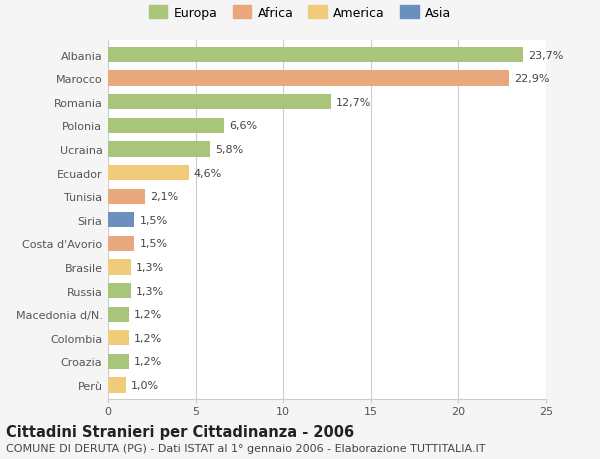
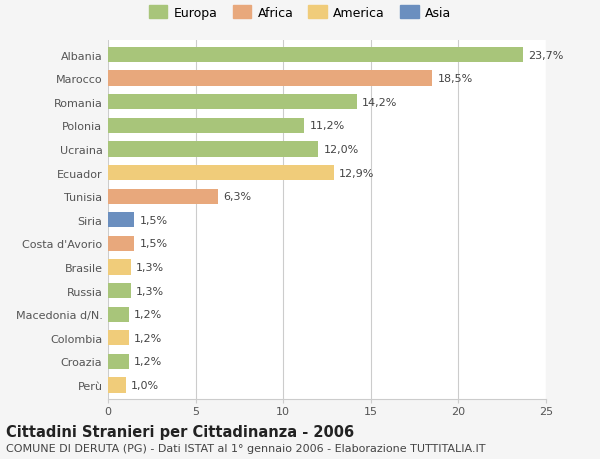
Marocco: 22,9% -> 18,5%
Romania: 12,7% -> 14,2%
Polonia: 6,6% -> 11,2%
Ucraina: 5,8% -> 12,0%
Ecuador: 4,6% -> 12,9%
Tunisia: 2,1% -> 6,3%
